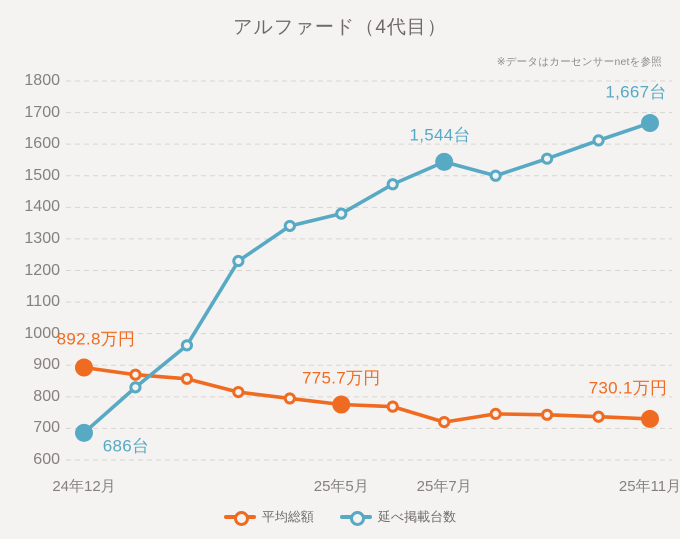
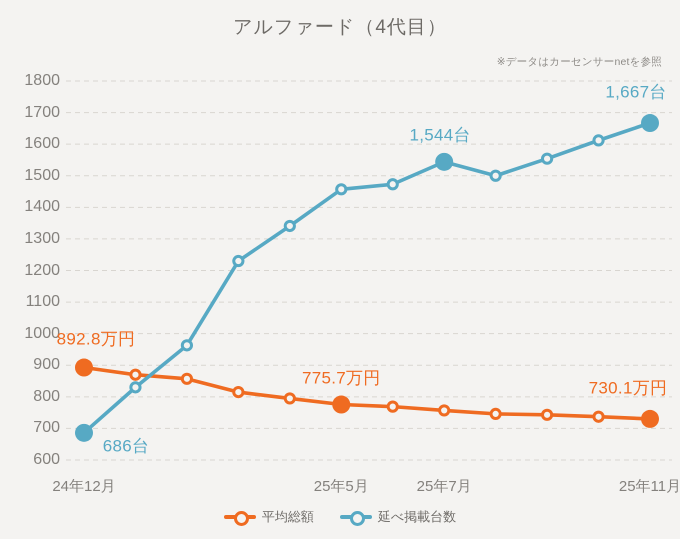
延べ掲載台数/25年5月: 1380 -> 1460
平均総額/25年7月: 720 -> 760
